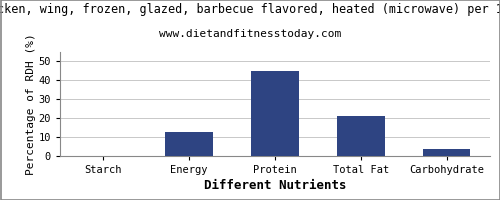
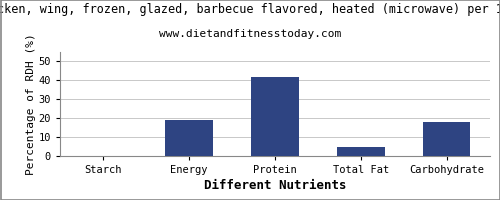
Energy: 12 -> 19
Protein: 45 -> 42
Total Fat: 21 -> 5
Carbohydrate: 4 -> 18
